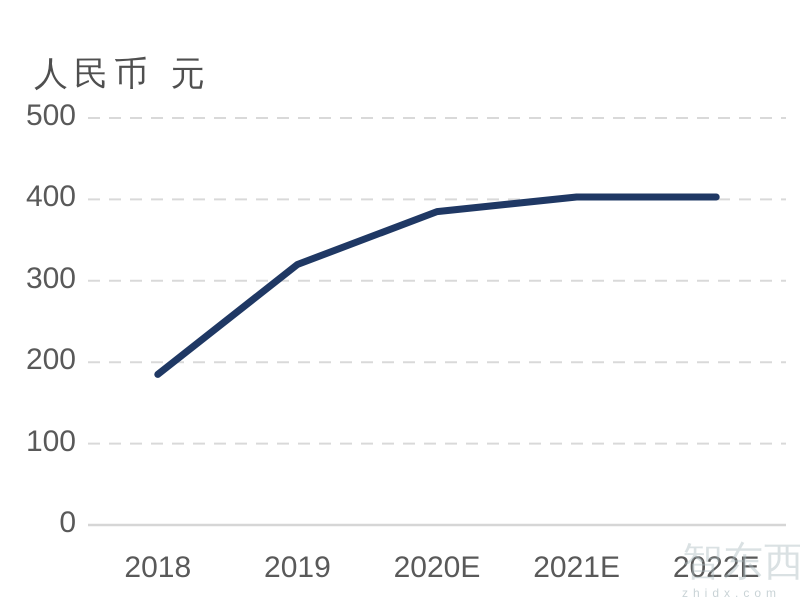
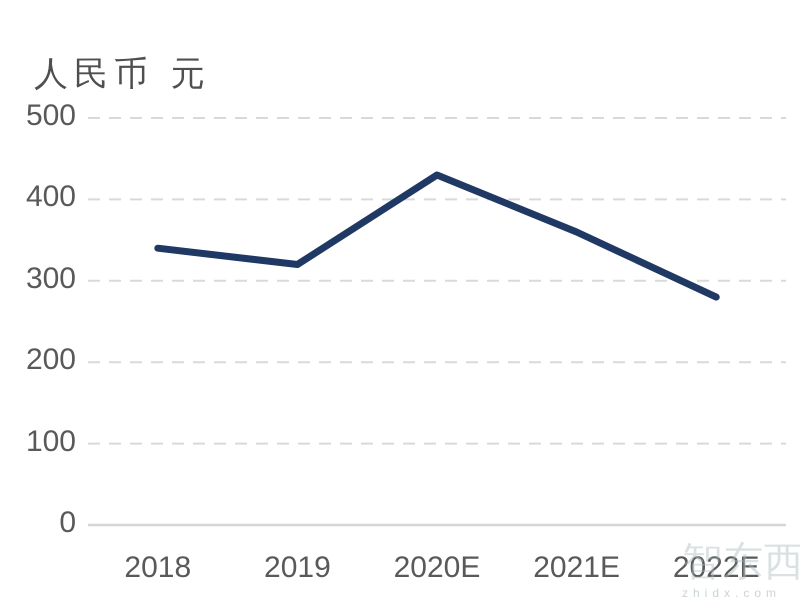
2018: 180 -> 340
2020E: 380 -> 430
2021E: 400 -> 360
2022E: 400 -> 280
